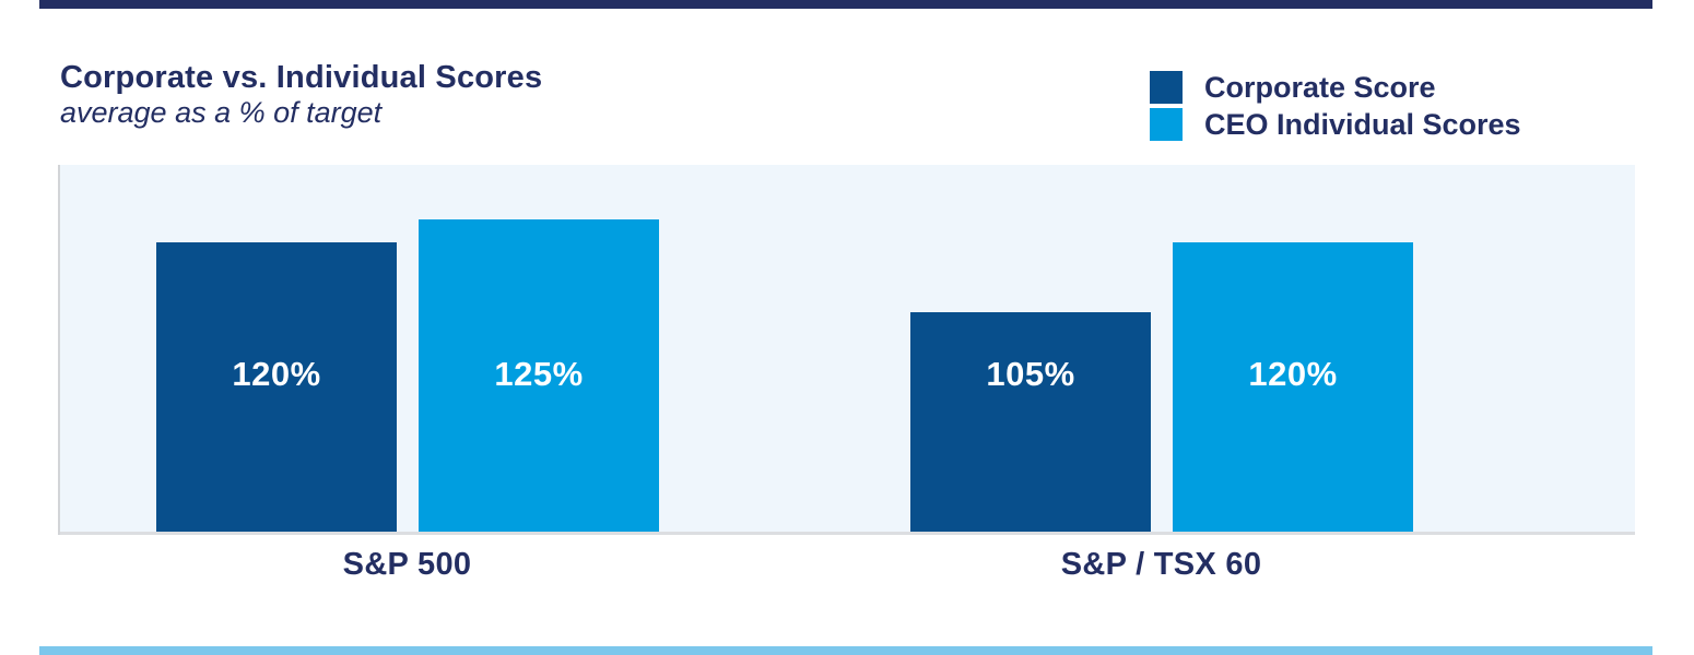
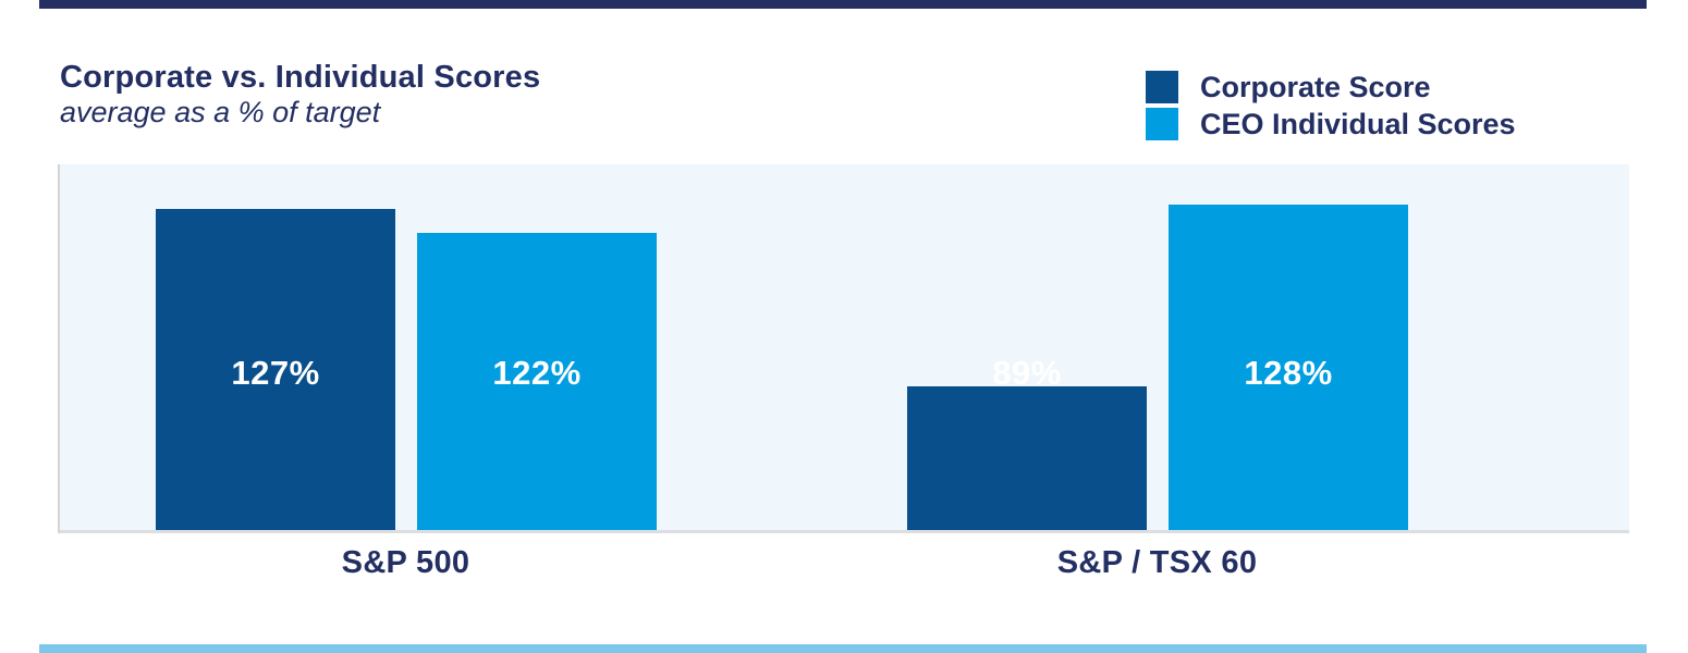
Corporate Score/S&P 500: 120% -> 127%
CEO Individual Scores/S&P 500: 125% -> 122%
Corporate Score/S&P / TSX 60: 105% -> 89%
CEO Individual Scores/S&P / TSX 60: 120% -> 128%
